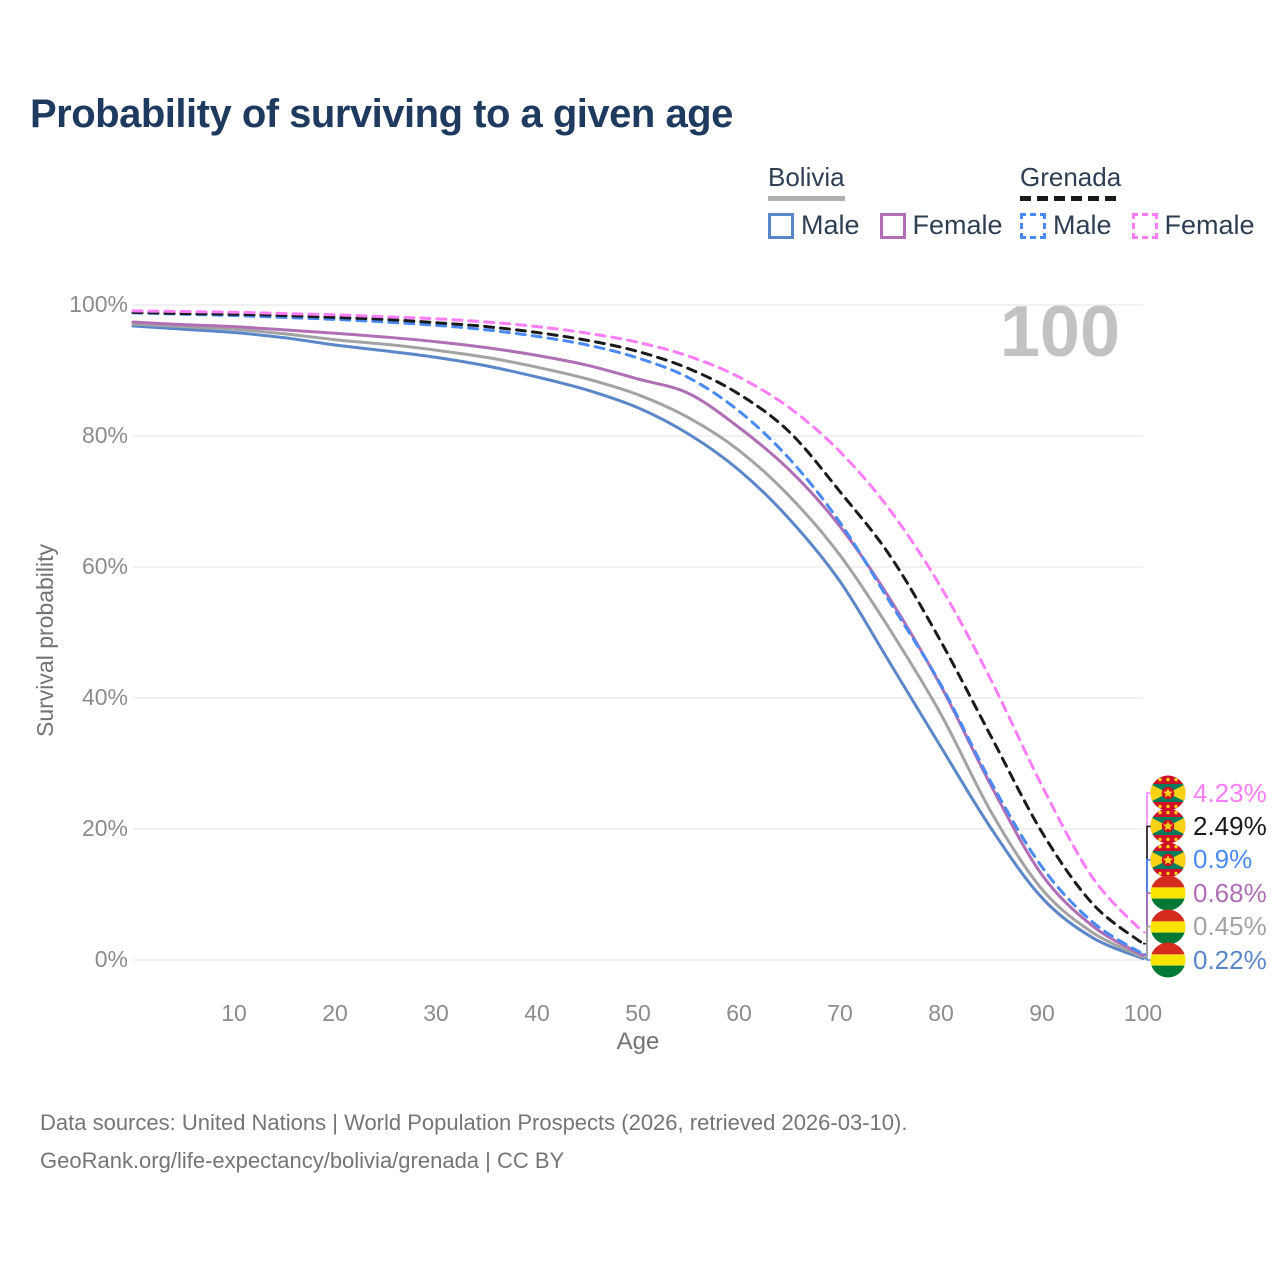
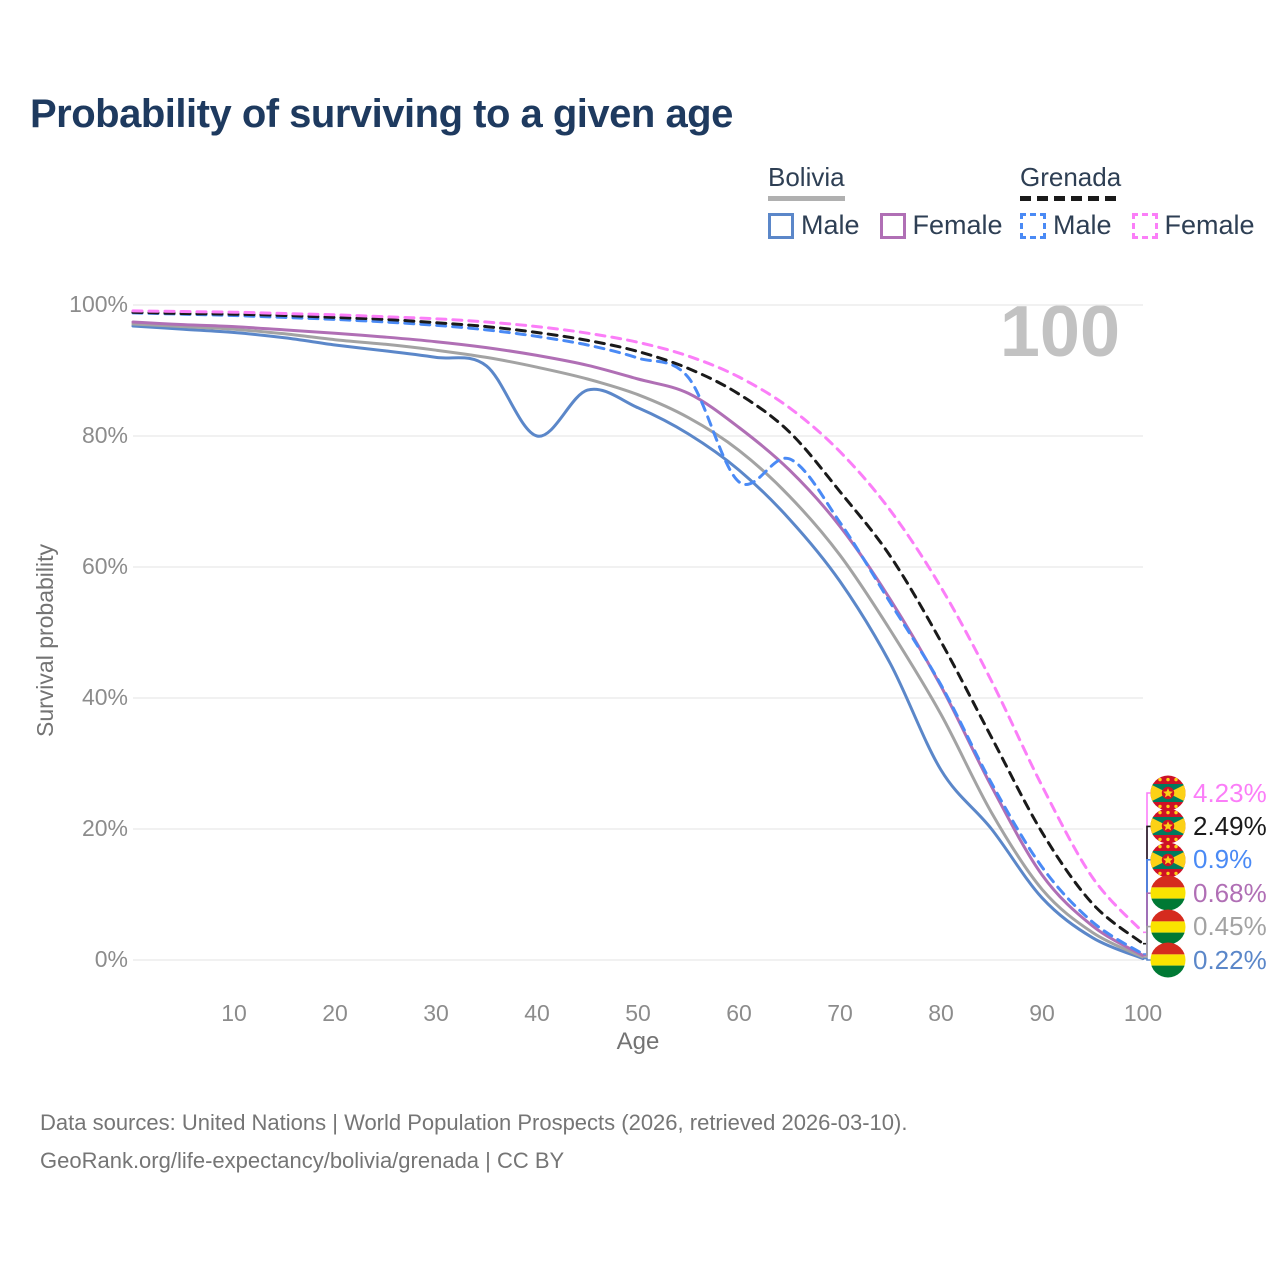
Bolivia Male/40: 89% -> 80%
Grenada Male/60: 84% -> 73%
Bolivia Male/80: 32% -> 29%
